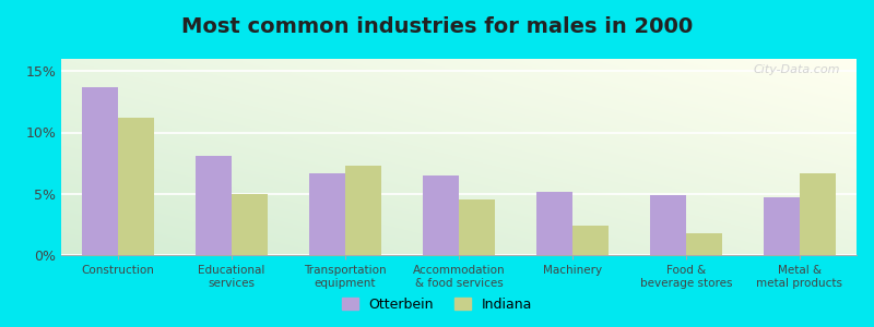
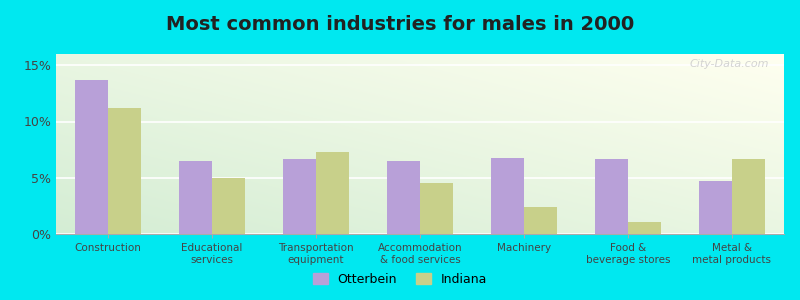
Otterbein/Educational services: 8.1% -> 6.5%
Otterbein/Machinery: 5.2% -> 6.8%
Otterbein/Food & beverage stores: 4.9% -> 6.7%
Indiana/Food & beverage stores: 1.8% -> 1.1%
